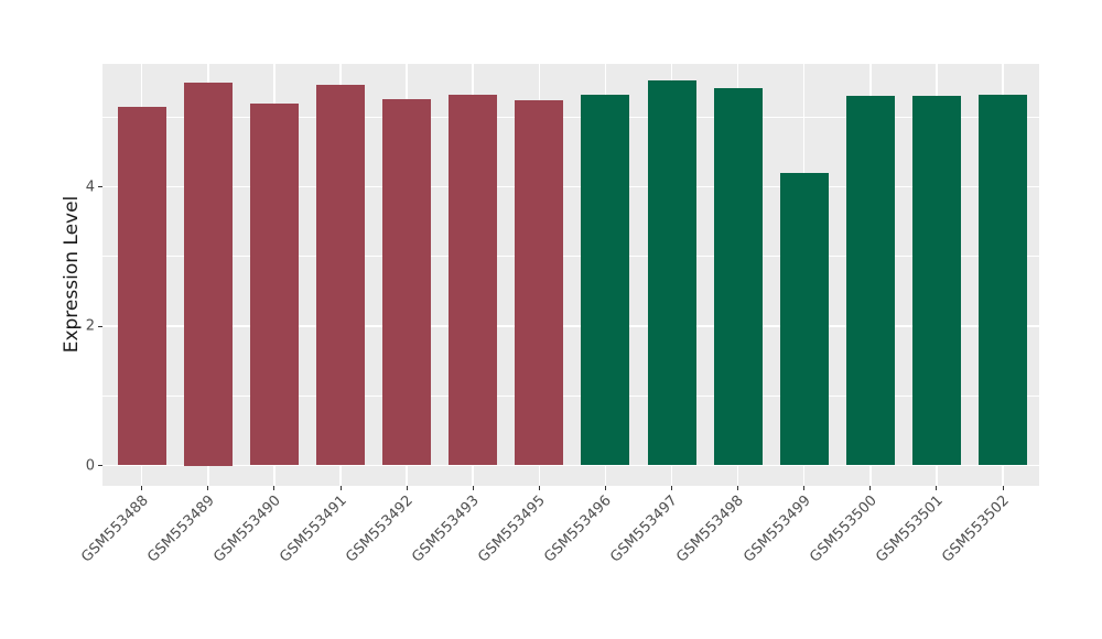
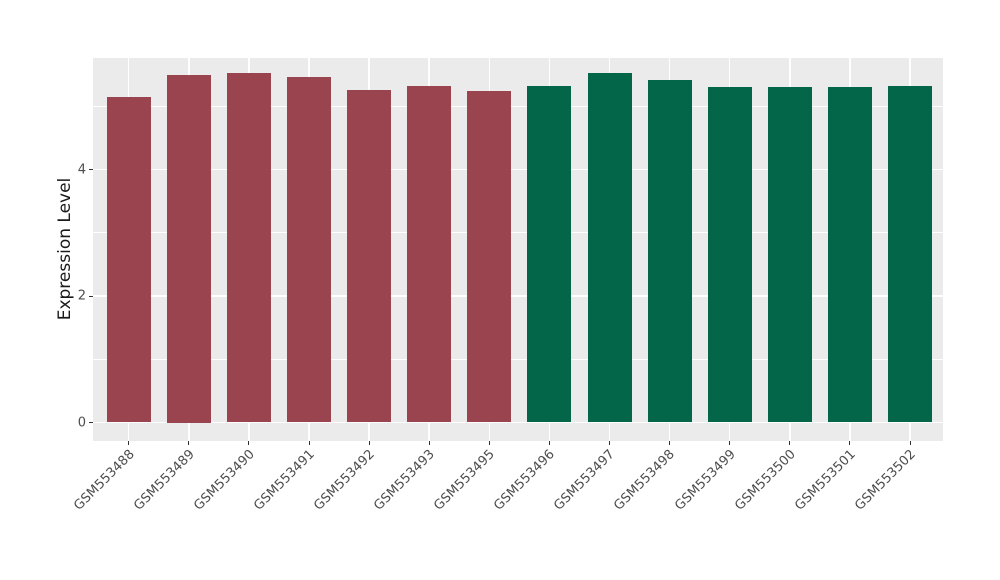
GSM553490: 5.2 -> 5.5
GSM553499: 4.2 -> 5.3
